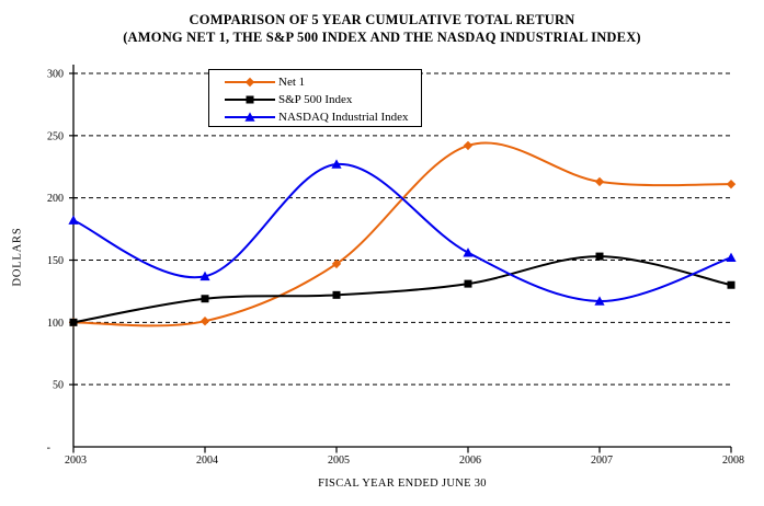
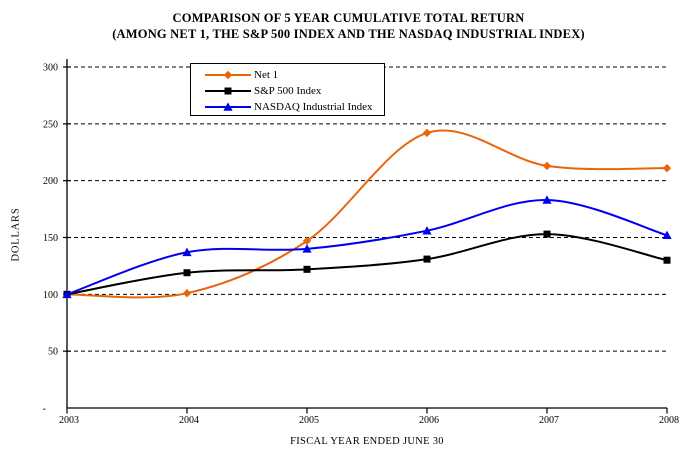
NASDAQ Industrial Index/2003: 182 -> 100
NASDAQ Industrial Index/2005: 227 -> 140
NASDAQ Industrial Index/2007: 117 -> 183
